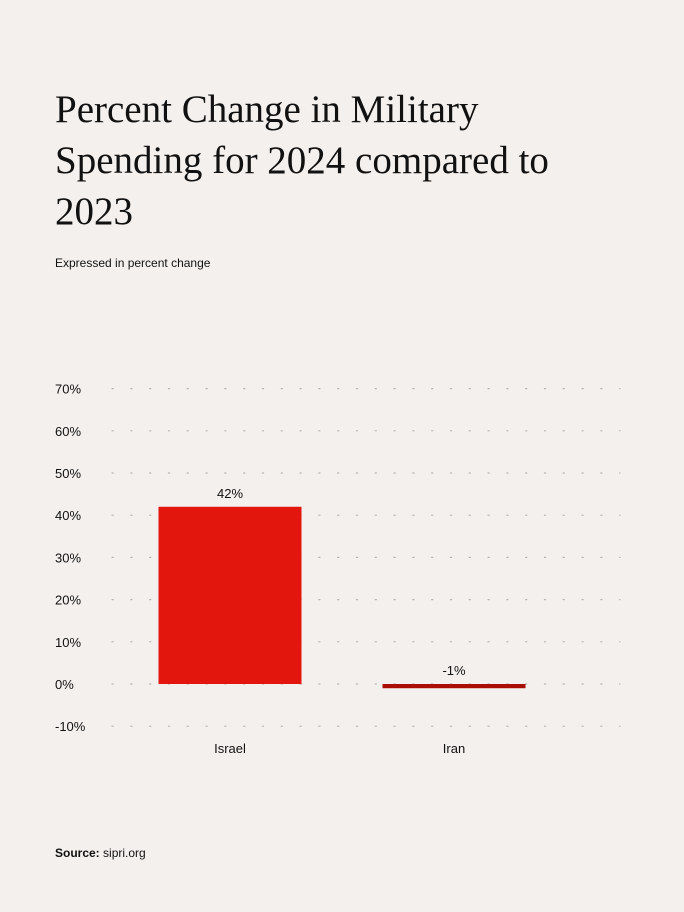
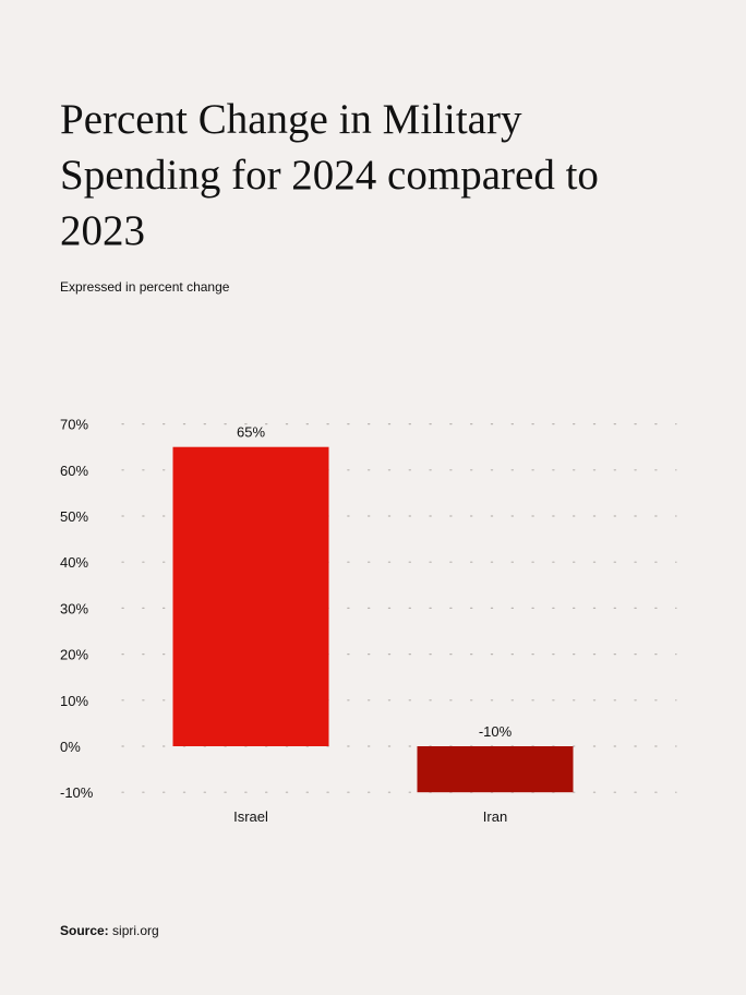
Israel: 42% -> 65%
Iran: -1% -> -10%
